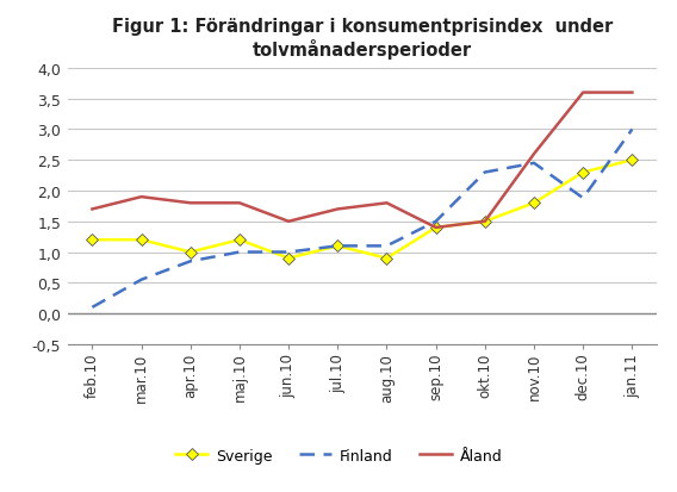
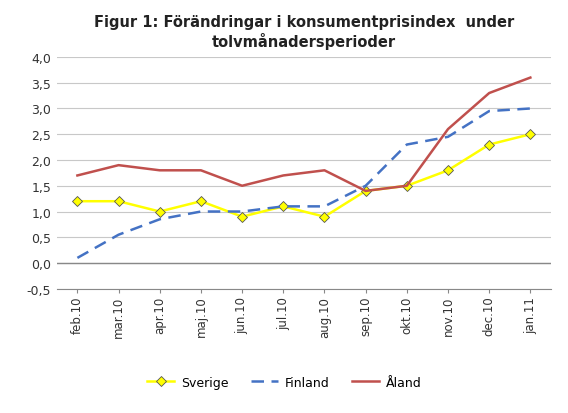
Finland/dec.10: 1,88 -> 2,95
Åland/dec.10: 3,6 -> 3,3
